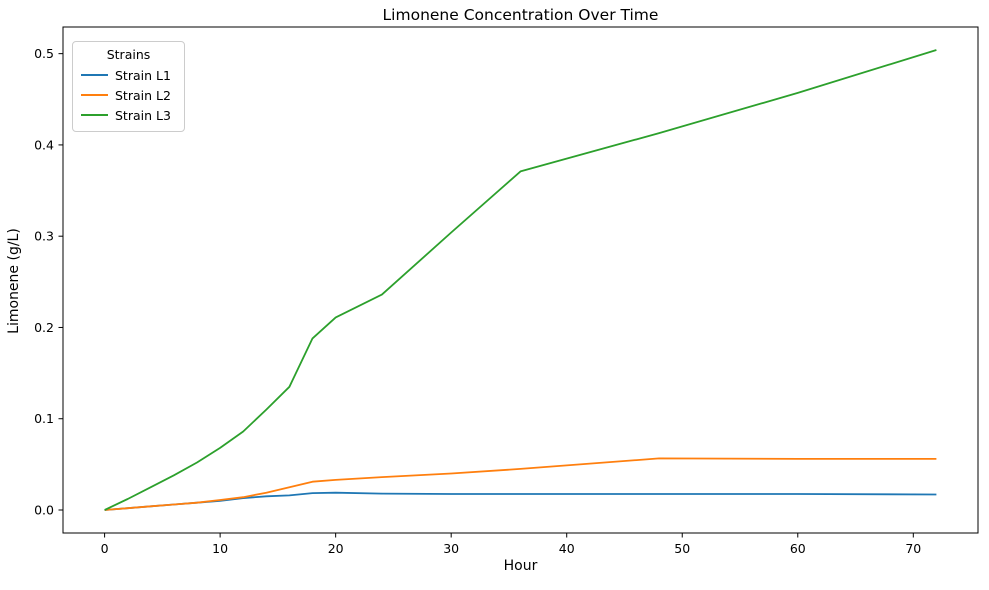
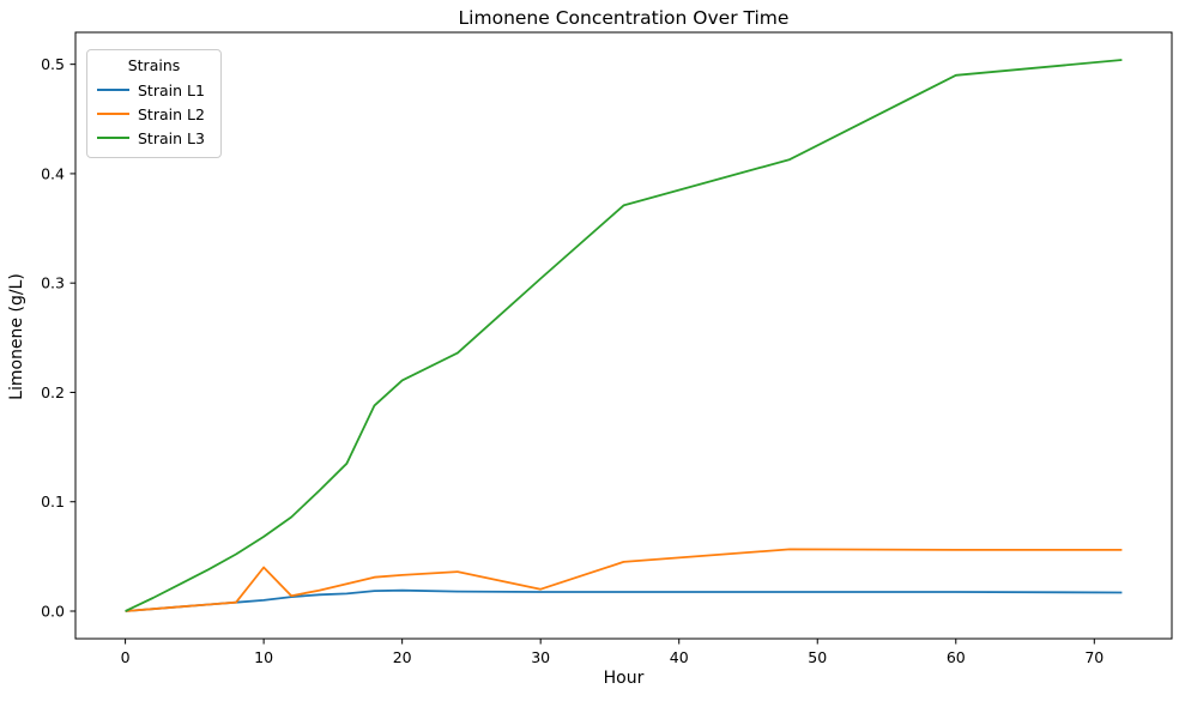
Strain L2/10: 0.01 -> 0.04
Strain L2/30: 0.04 -> 0.02
Strain L3/60: 0.46 -> 0.49
